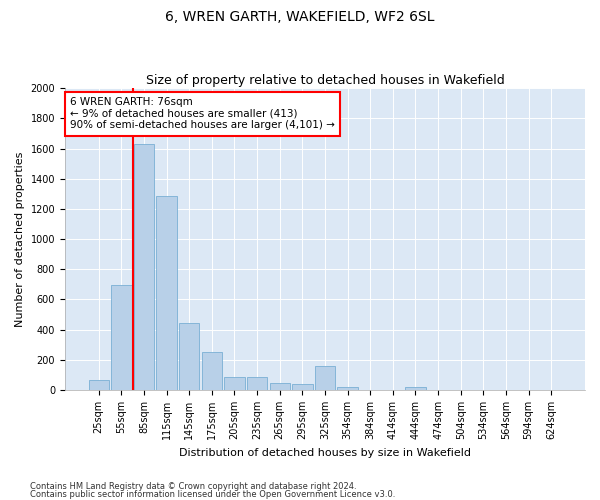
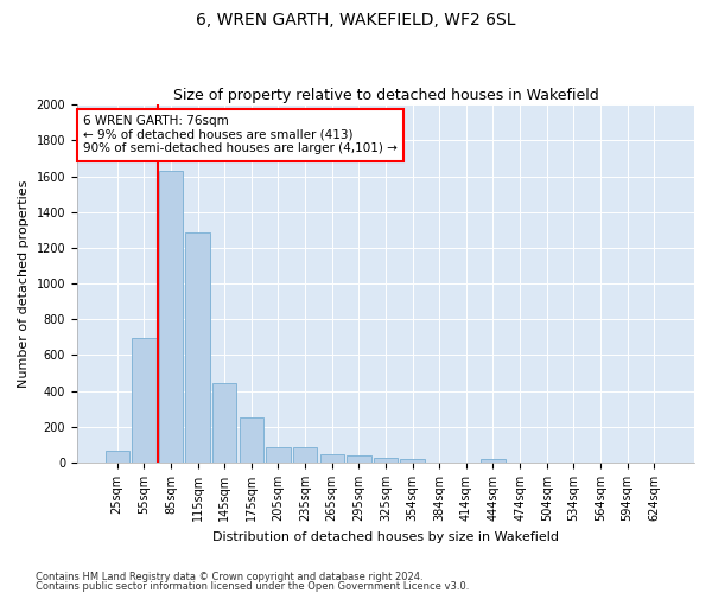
325sqm: 160 -> 30
